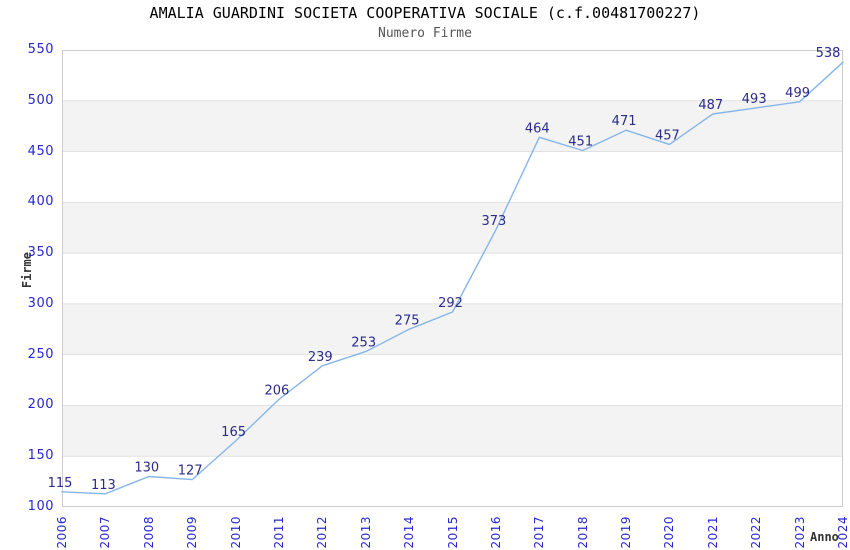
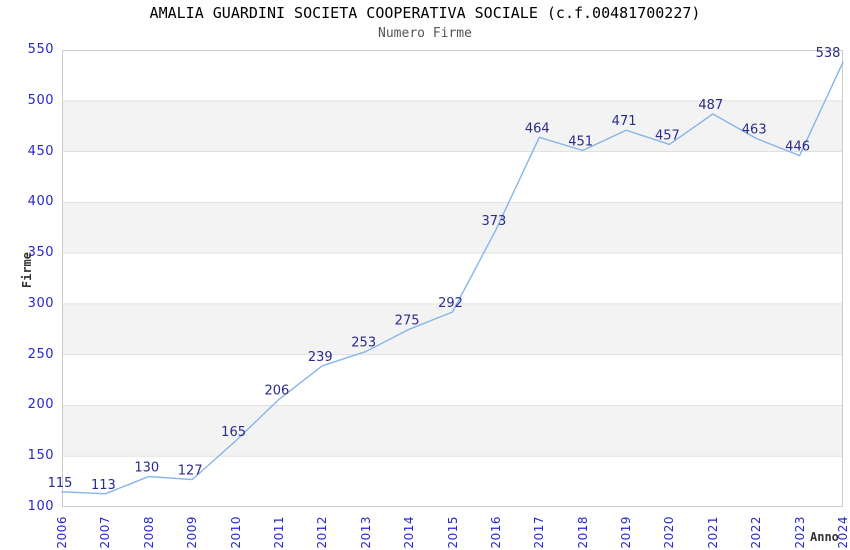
2022: 493 -> 463
2023: 499 -> 446
